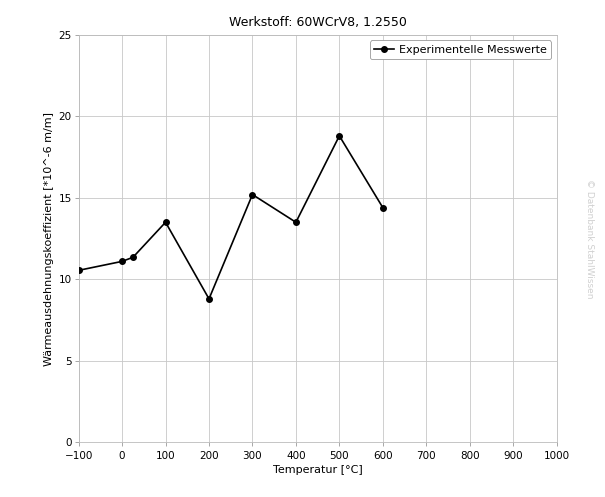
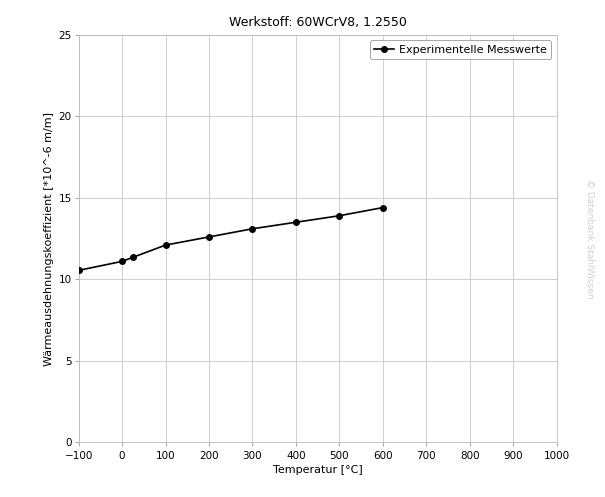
100: 13.5 -> 12.1
200: 8.8 -> 12.6
300: 15.2 -> 13.1
500: 18.8 -> 13.9
